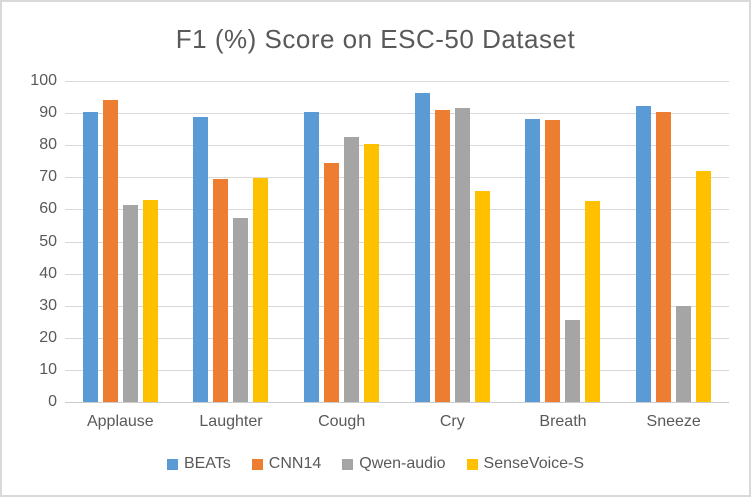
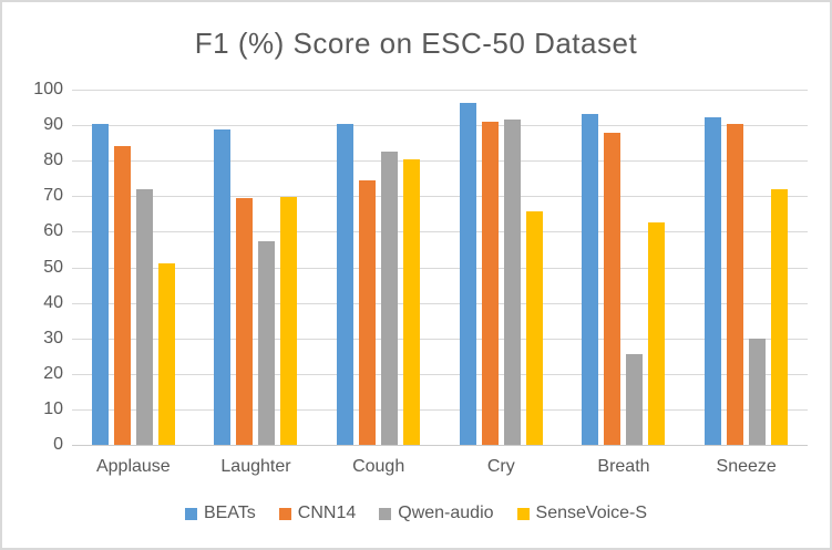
CNN14/Applause: 94 -> 84
Qwen-audio/Applause: 62 -> 72
SenseVoice-S/Applause: 63 -> 51
BEATs/Breath: 88 -> 93
